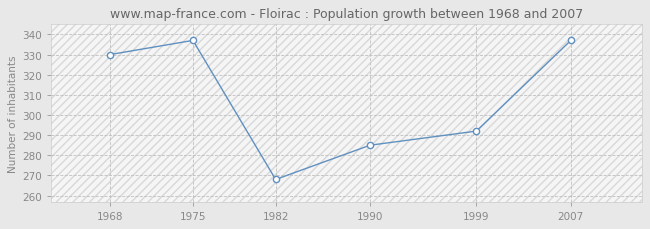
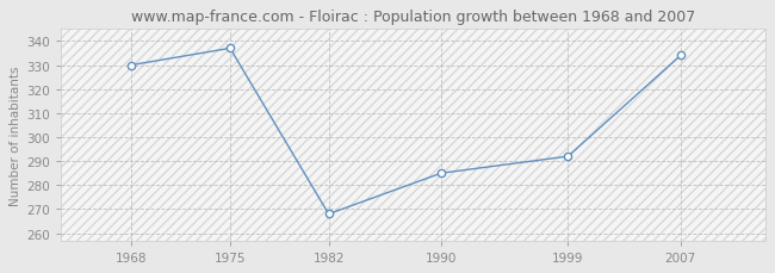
2007: 337 -> 334
